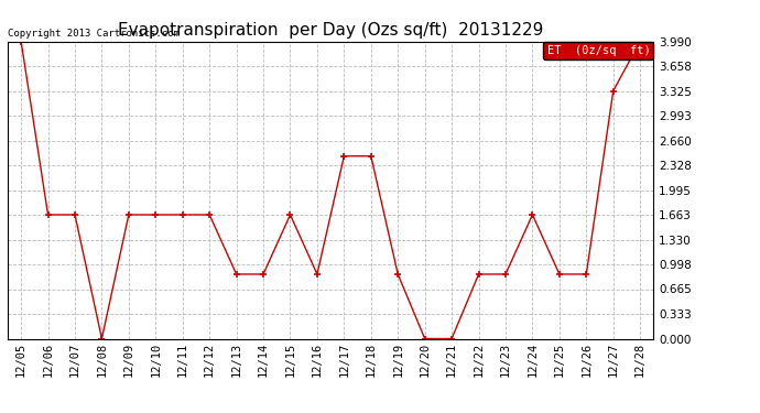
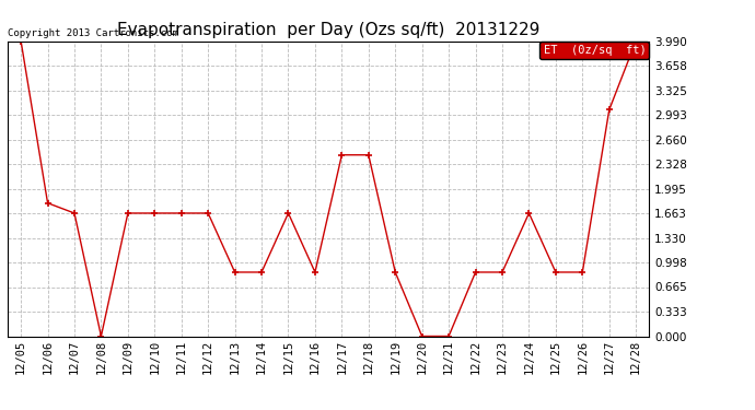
12/06: 1.66 -> 1.80
12/27: 3.33 -> 3.06
